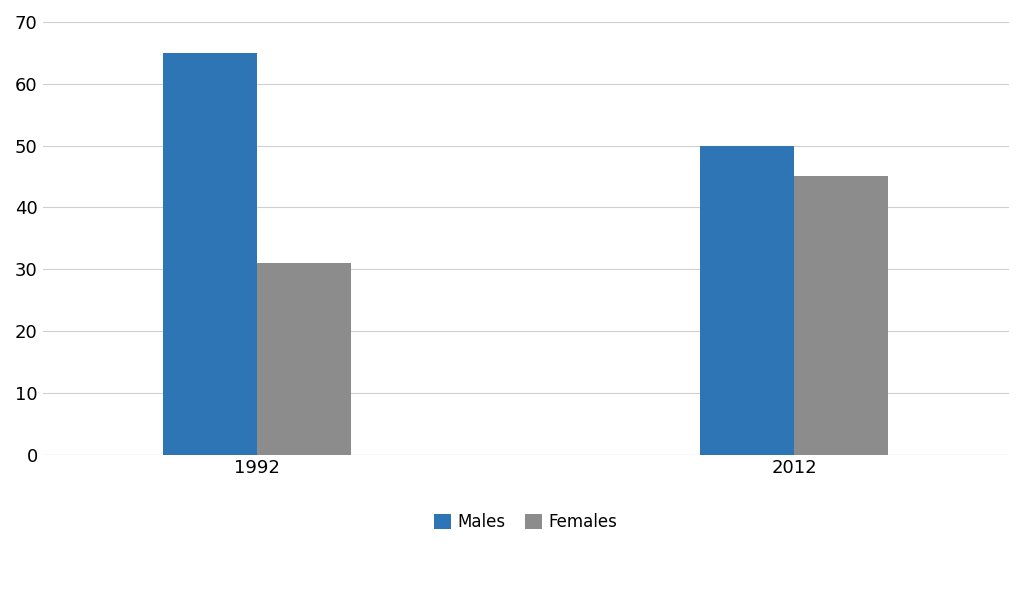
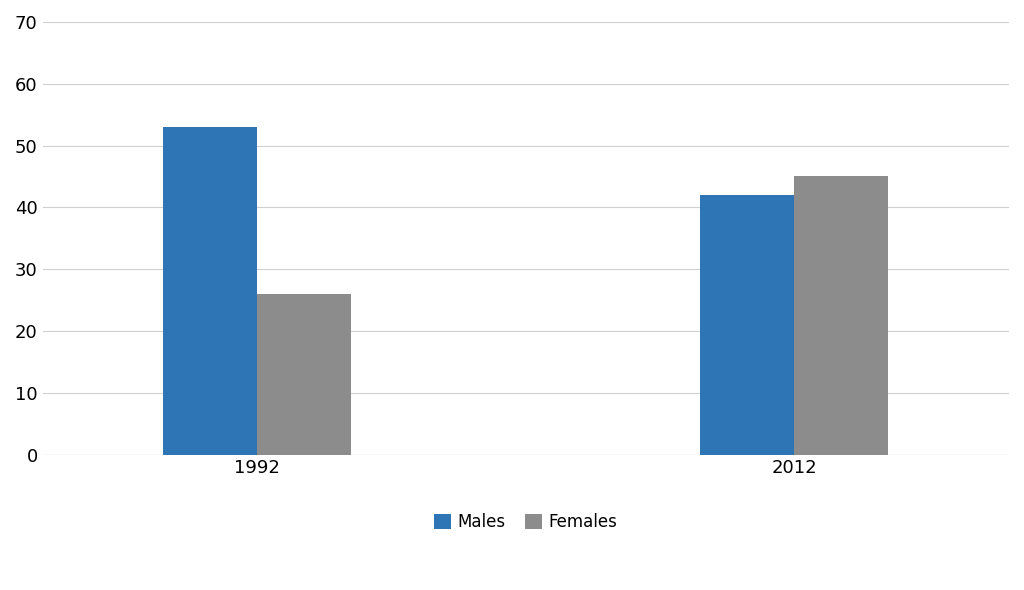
Males/1992: 65 -> 53
Females/1992: 31 -> 26
Males/2012: 50 -> 42
